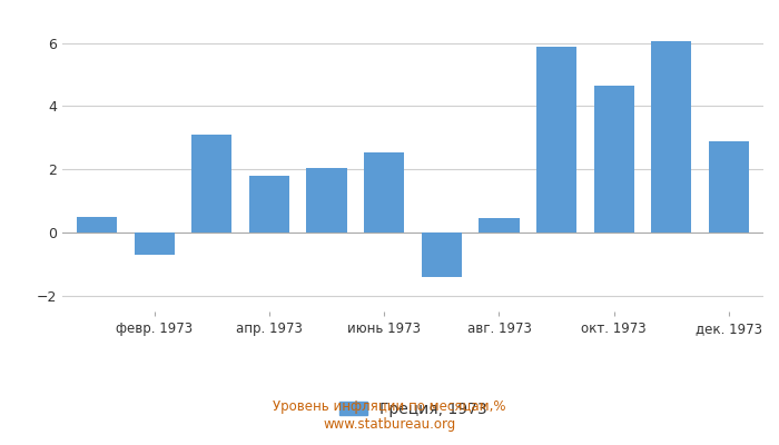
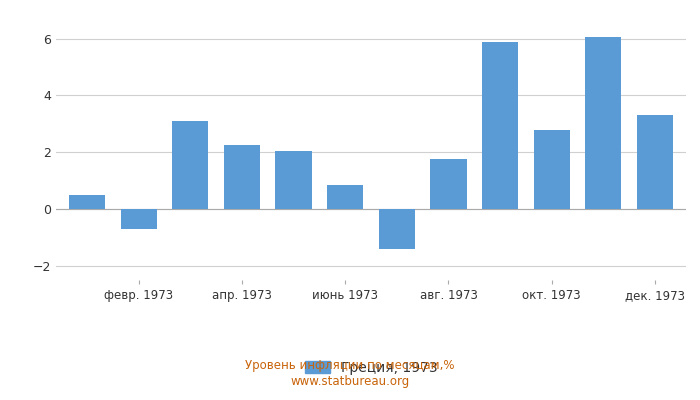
апр. 1973: 1.80 -> 2.25
июнь 1973: 2.55 -> 0.85
авг. 1973: 0.45 -> 1.75
окт. 1973: 4.65 -> 2.80
дек. 1973: 2.90 -> 3.30
